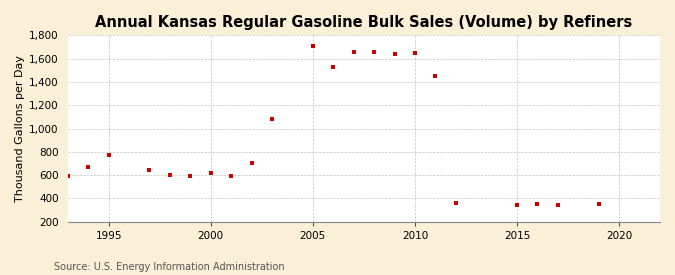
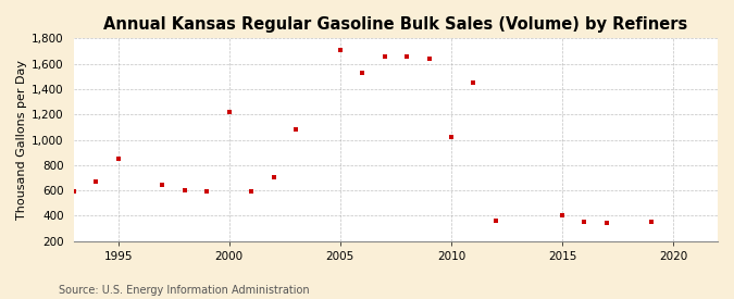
1995: 780 -> 850
2000: 620 -> 1,220
2010: 1,650 -> 1,020
2015: 340 -> 400
